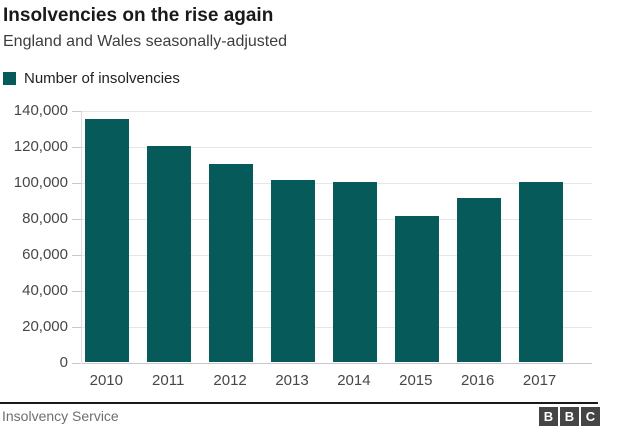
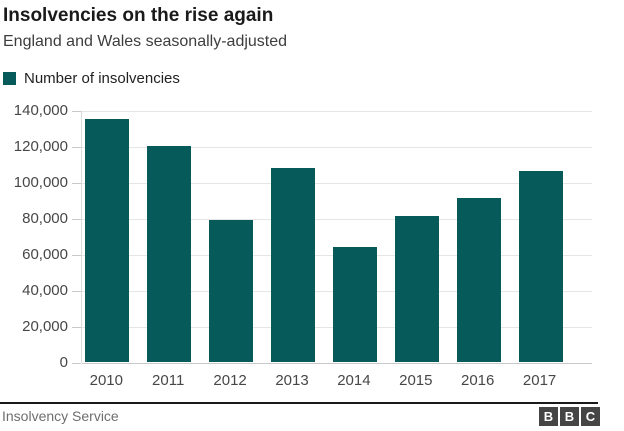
2012: 110000 -> 79000
2013: 101000 -> 108000
2014: 100000 -> 64000
2017: 100000 -> 106000
